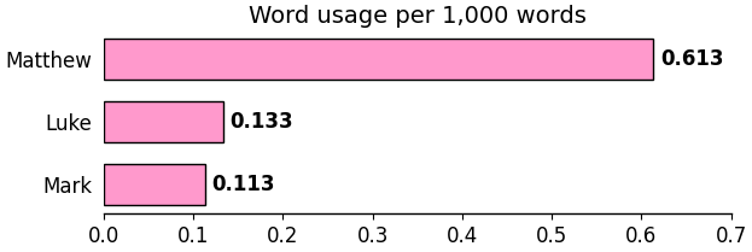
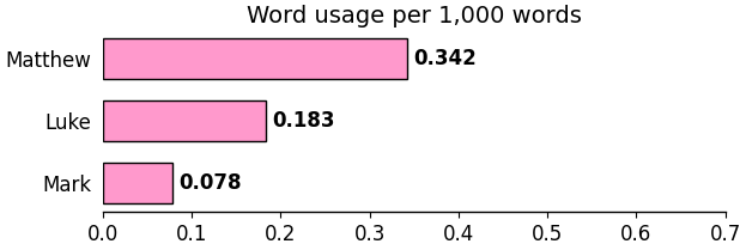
Matthew: 0.613 -> 0.342
Luke: 0.133 -> 0.183
Mark: 0.113 -> 0.078
